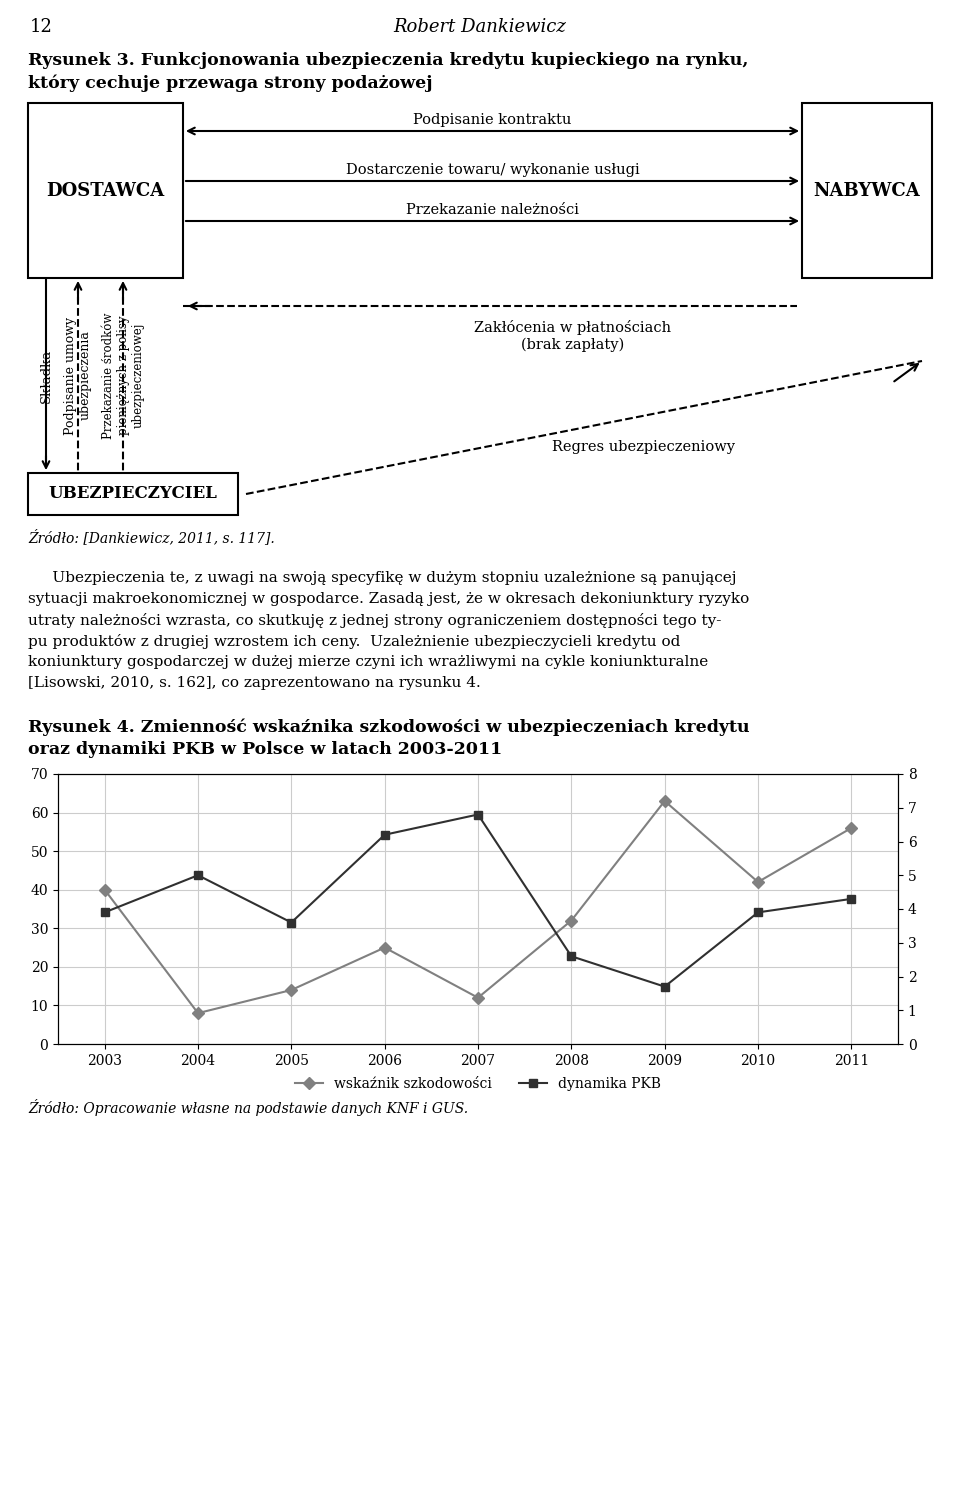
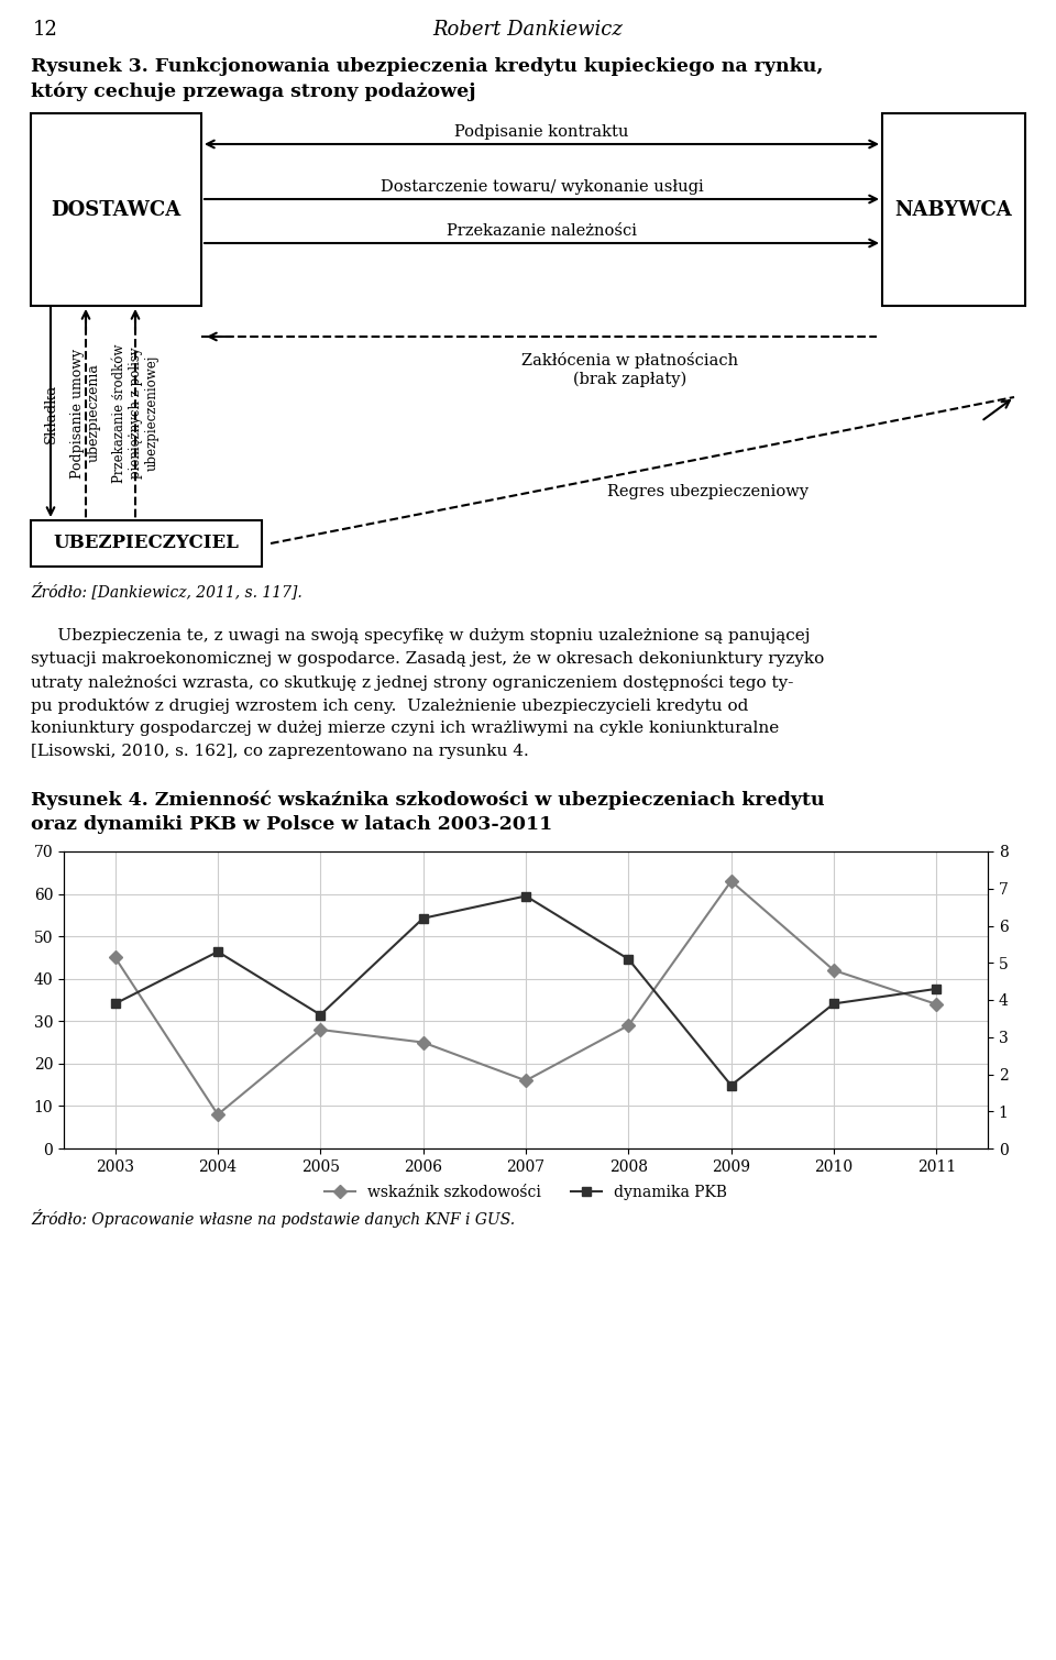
wskaźnik szkodowości/2003: 40 -> 45
dynamika PKB/2004: 5.0 -> 5.3
wskaźnik szkodowości/2005: 14 -> 28
wskaźnik szkodowości/2007: 12 -> 16
wskaźnik szkodowości/2008: 32 -> 29
dynamika PKB/2008: 2.6 -> 5.1
wskaźnik szkodowości/2011: 56 -> 34
